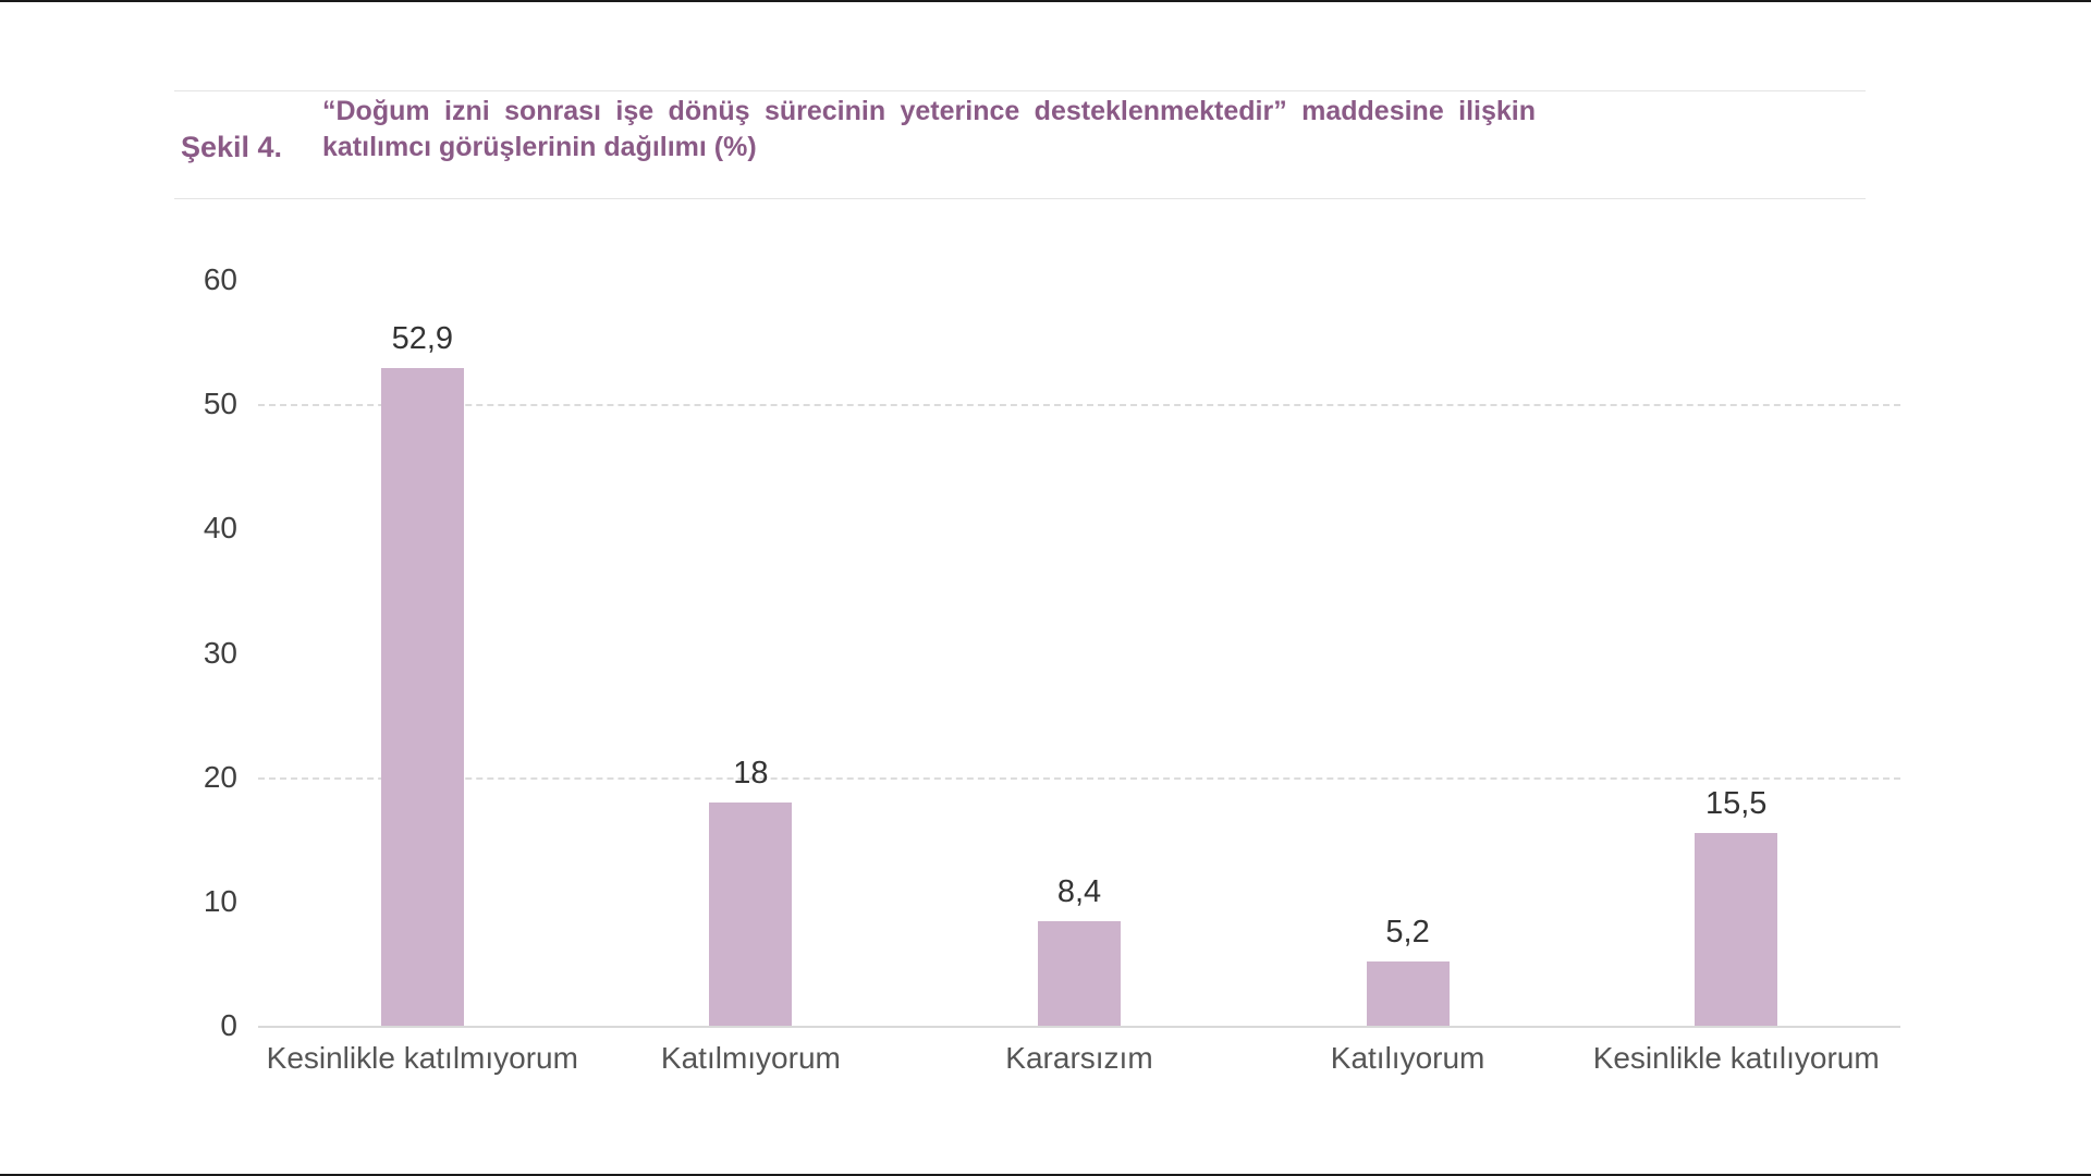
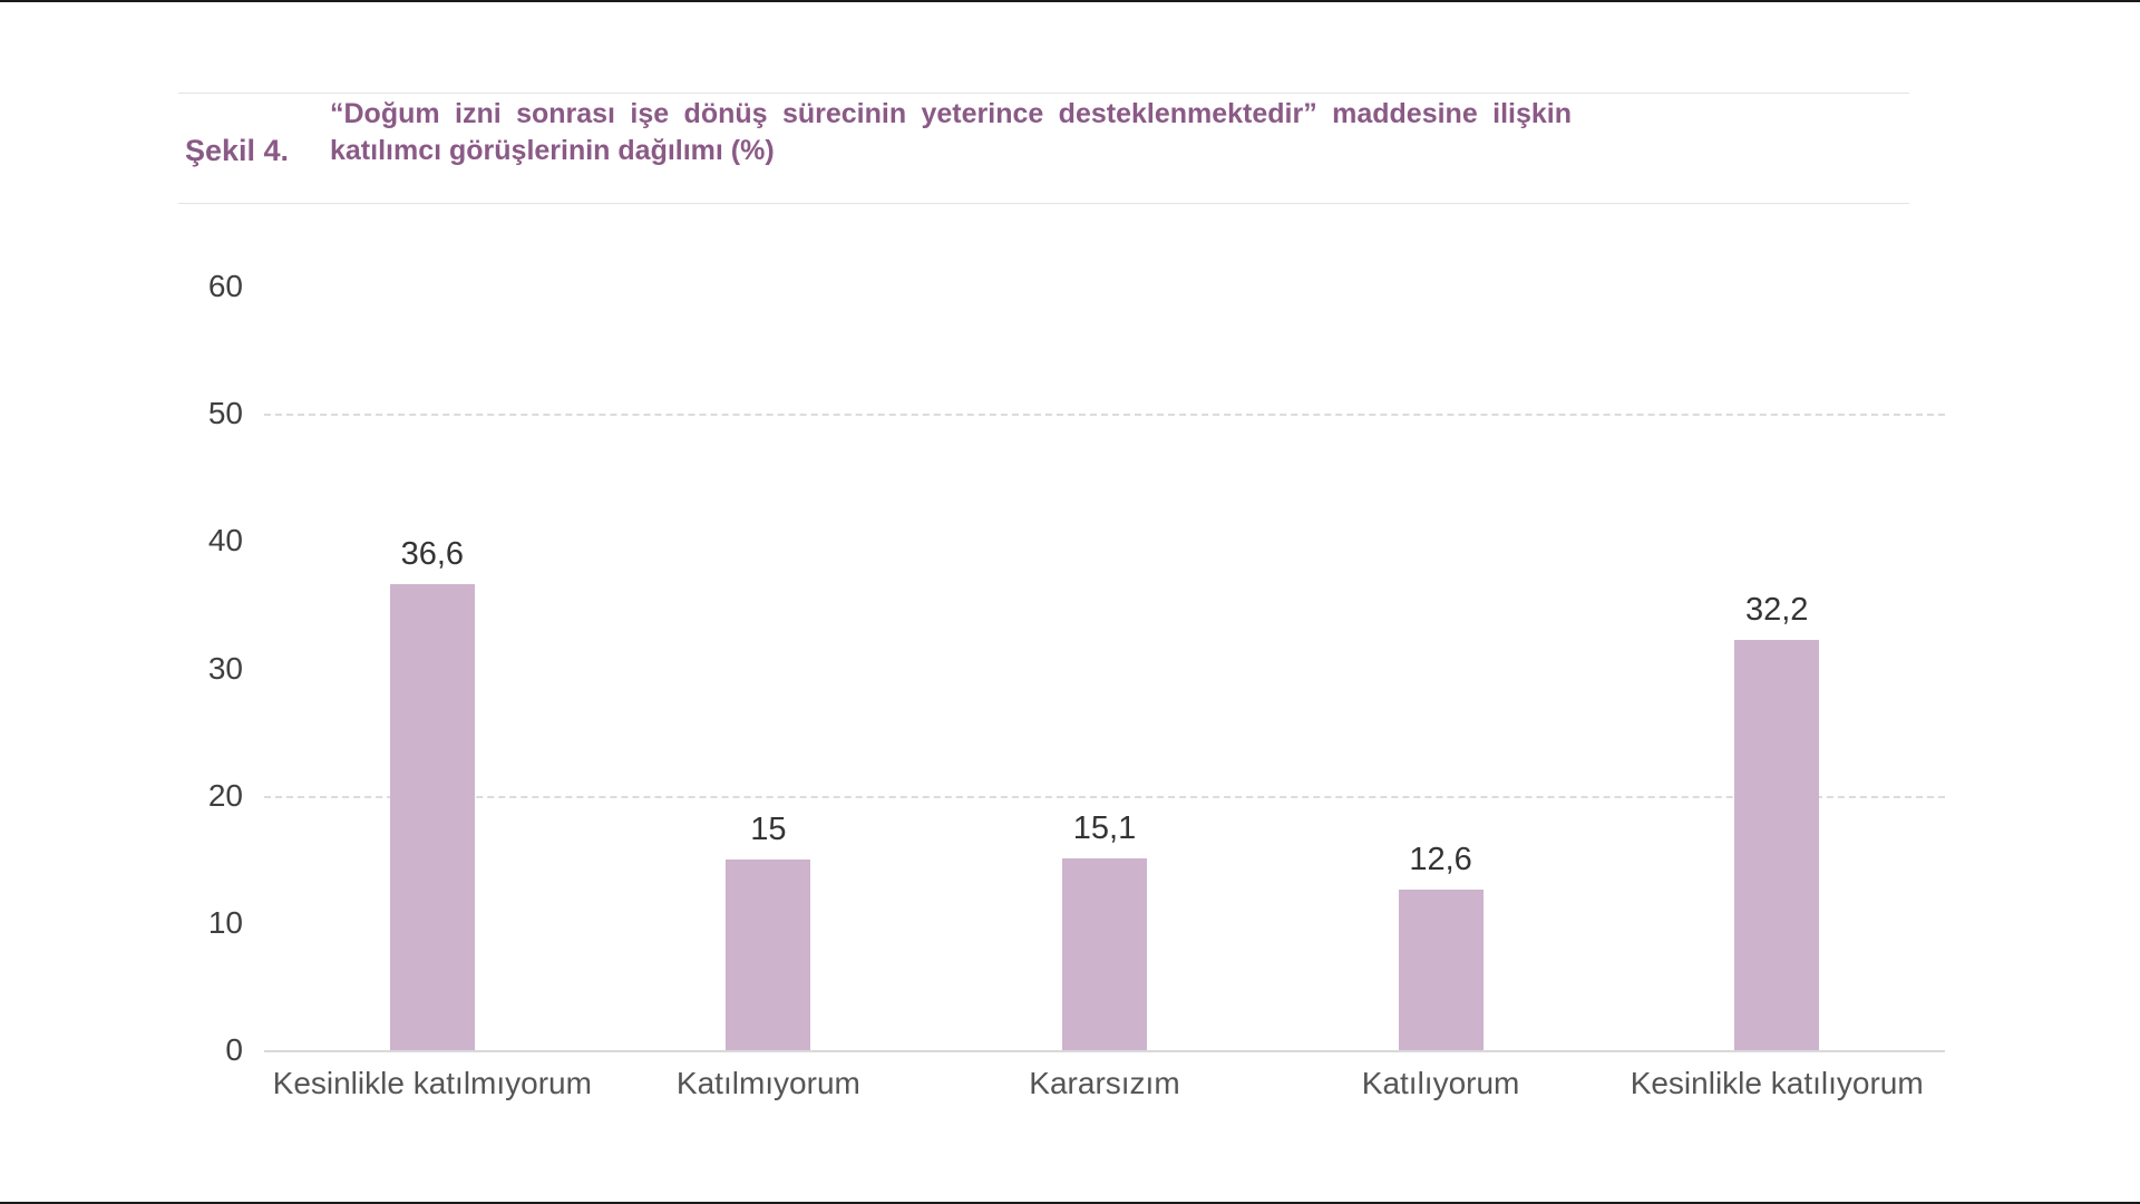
Kesinlikle katılmıyorum: 52,9 -> 36,6
Katılmıyorum: 18 -> 15
Kararsızım: 8,4 -> 15,1
Katılıyorum: 5,2 -> 12,6
Kesinlikle katılıyorum: 15,5 -> 32,2
